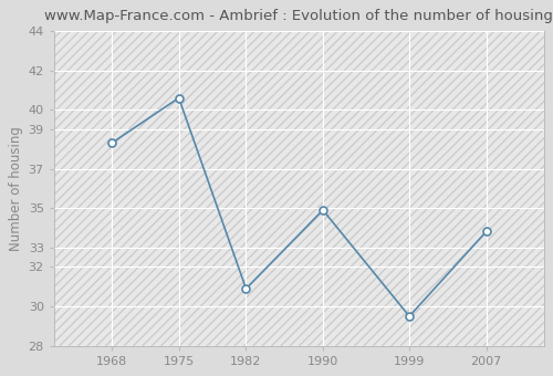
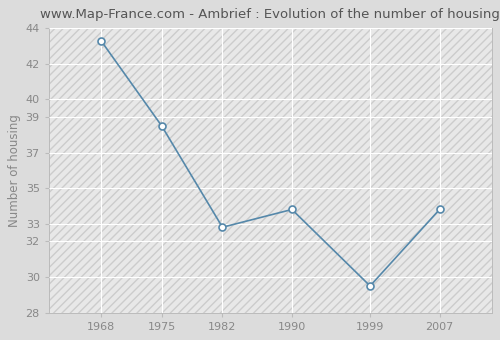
1968: 38.3 -> 43.3
1975: 40.6 -> 38.5
1982: 30.9 -> 32.8
1990: 34.9 -> 33.8
